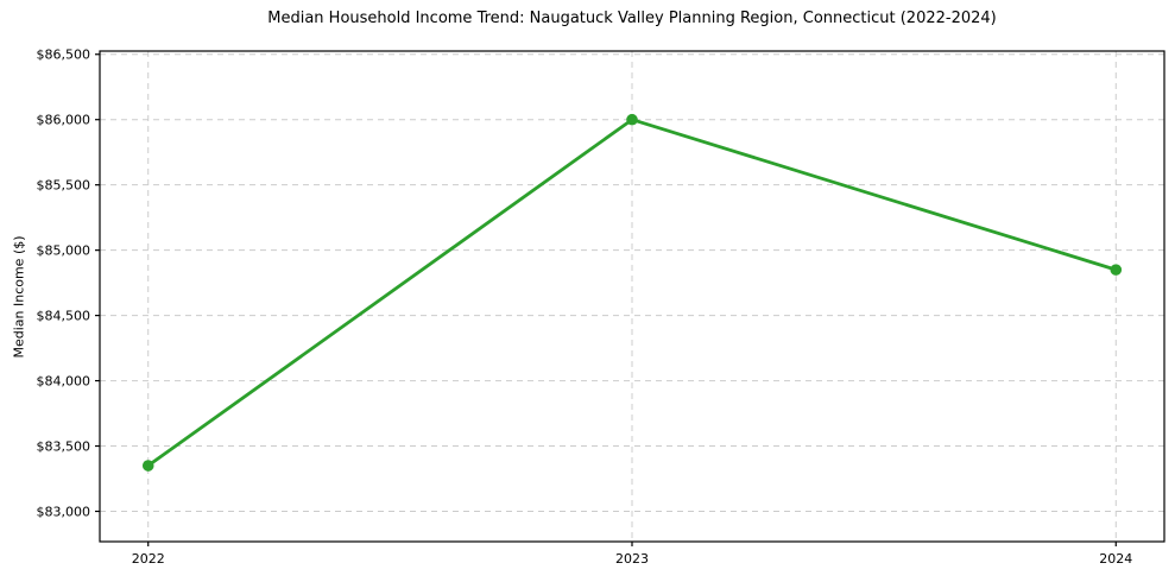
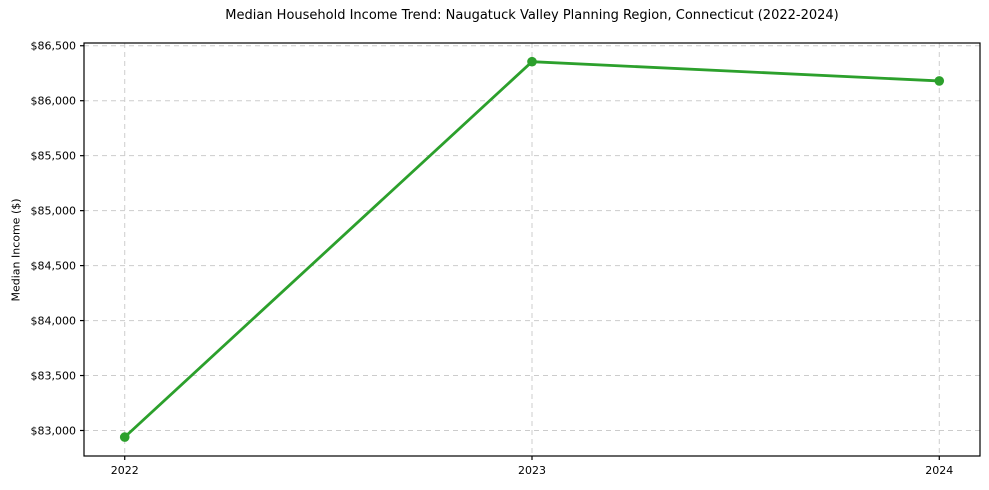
2022: $83350 -> $82940
2023: $86000 -> $86360
2024: $84850 -> $86180
